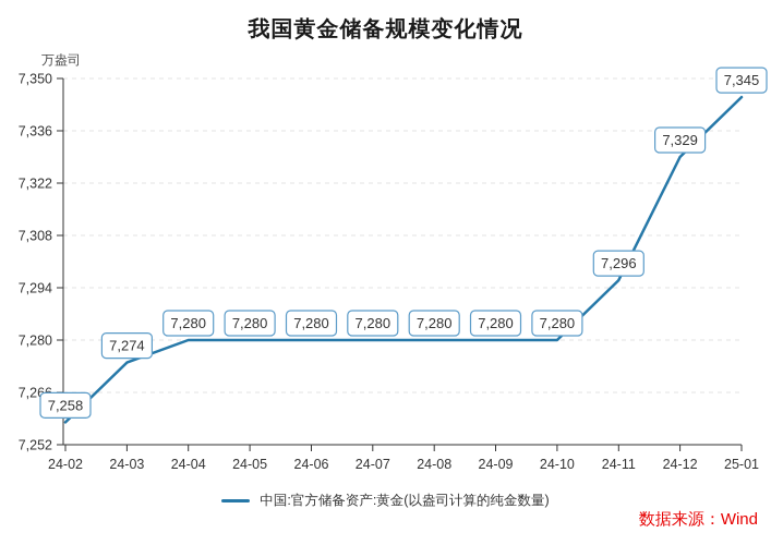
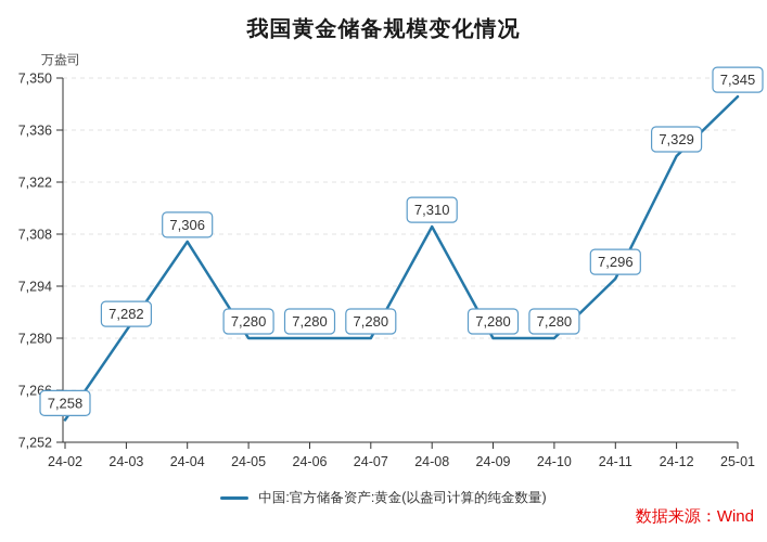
24-03: 7,274 -> 7,282
24-04: 7,280 -> 7,306
24-08: 7,280 -> 7,310
